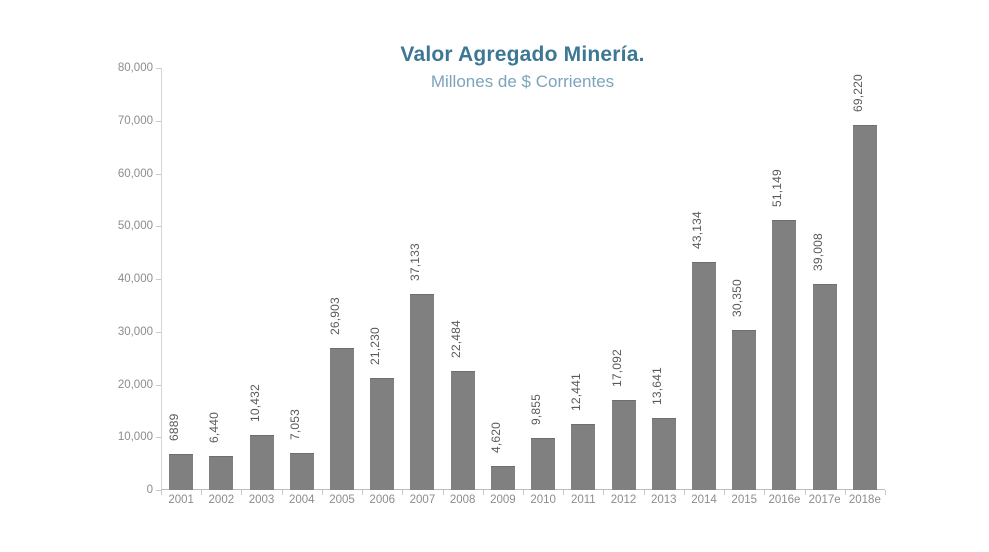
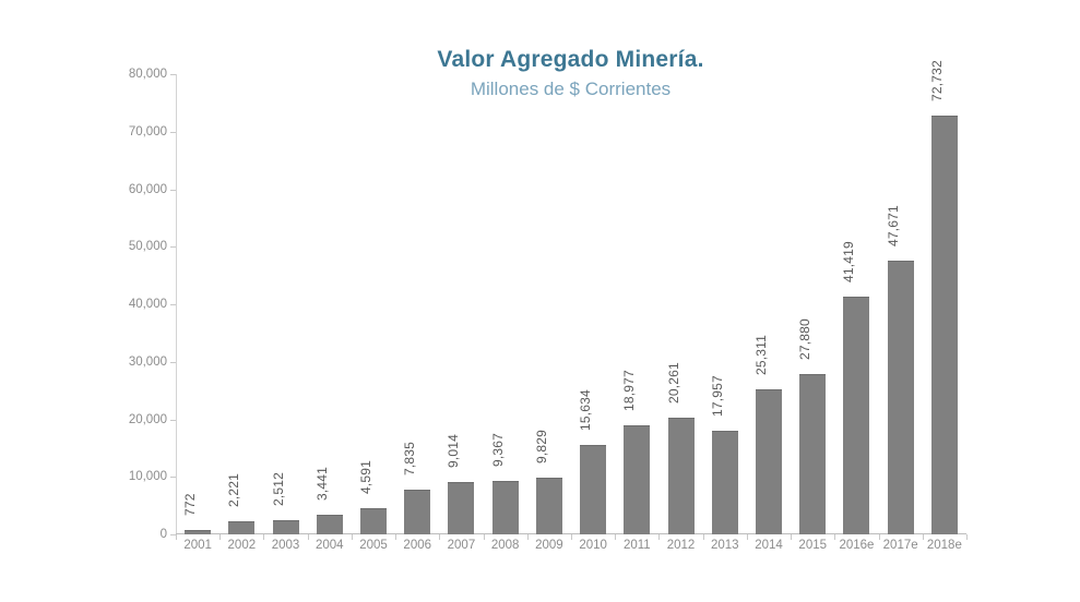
2001: 6889 -> 772
2002: 6,440 -> 2,221
2003: 10,432 -> 2,512
2004: 7,053 -> 3,441
2005: 26,903 -> 4,591
2006: 21,230 -> 7,835
2007: 37,133 -> 9,014
2008: 22,484 -> 9,367
2009: 4,620 -> 9,829
2010: 9,855 -> 15,634
2011: 12,441 -> 18,977
2012: 17,092 -> 20,261
2013: 13,641 -> 17,957
2014: 43,134 -> 25,311
2015: 30,350 -> 27,880
2016e: 51,149 -> 41,419
2017e: 39,008 -> 47,671
2018e: 69,220 -> 72,732
